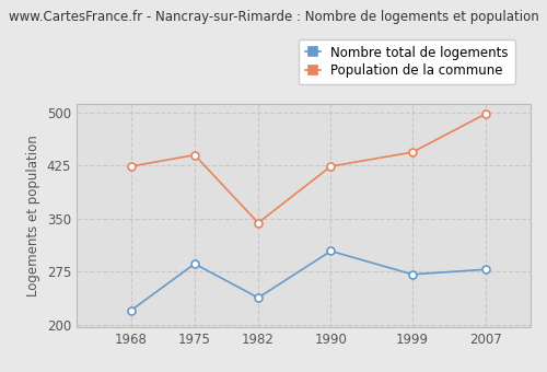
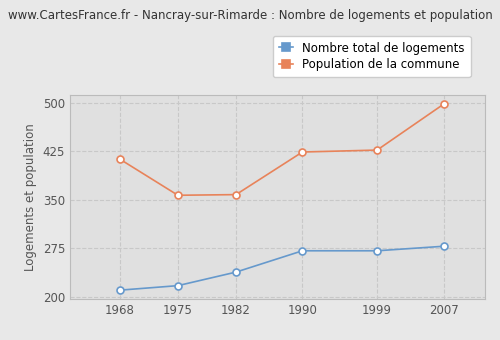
Nombre total de logements/1968: 220 -> 210
Population de la commune/1968: 424 -> 413
Nombre total de logements/1975: 286 -> 217
Population de la commune/1975: 440 -> 357
Population de la commune/1982: 344 -> 358
Nombre total de logements/1990: 304 -> 271
Population de la commune/1999: 444 -> 427
